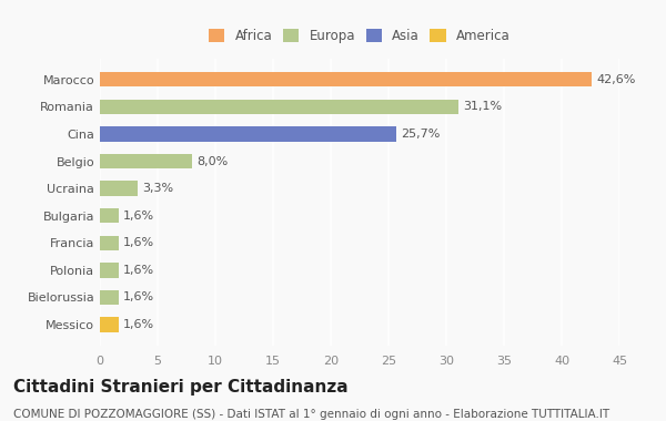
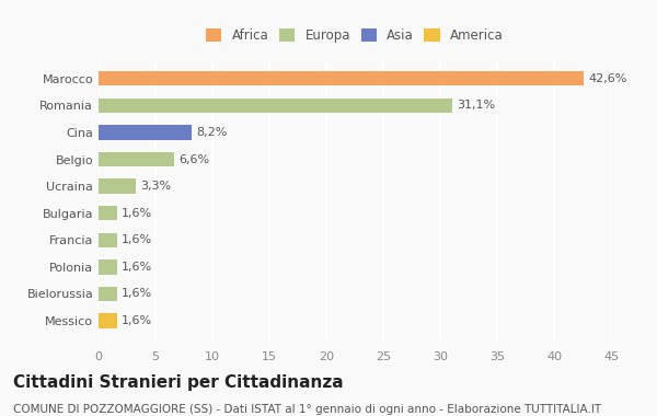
Cina: 25,7% -> 8,2%
Belgio: 8,0% -> 6,6%
